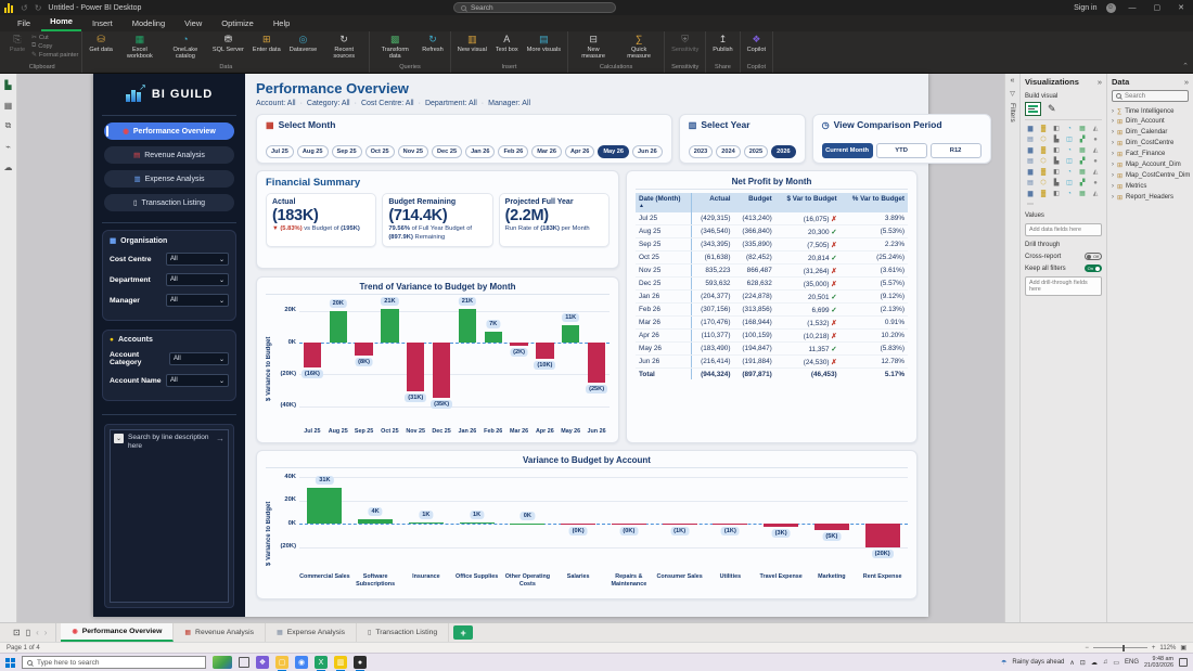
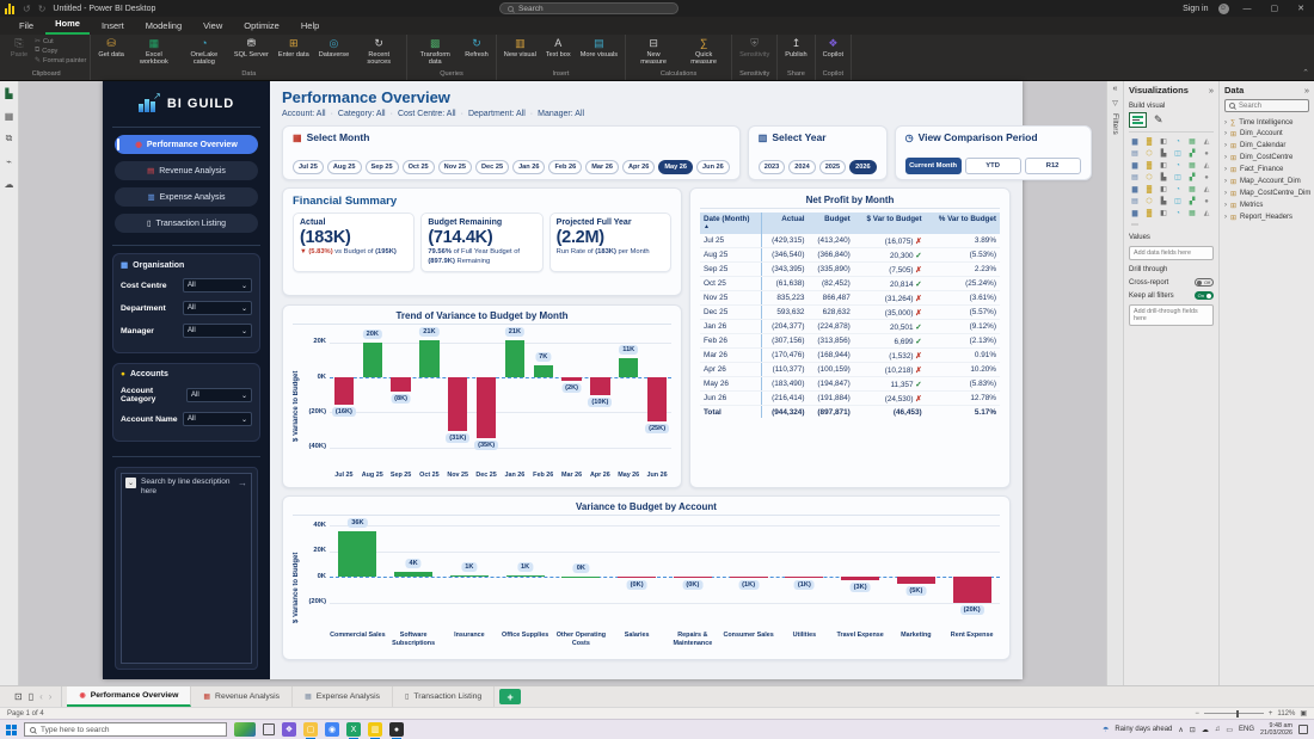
Variance to Budget by Account/Commercial Sales: 31K -> 36K
